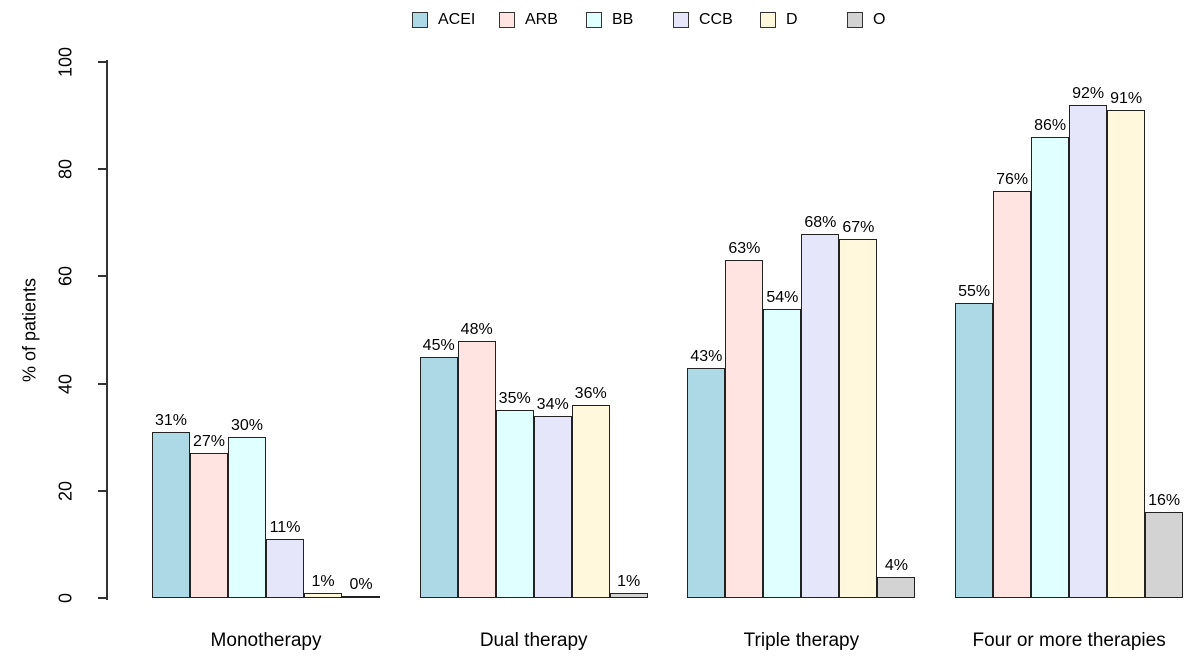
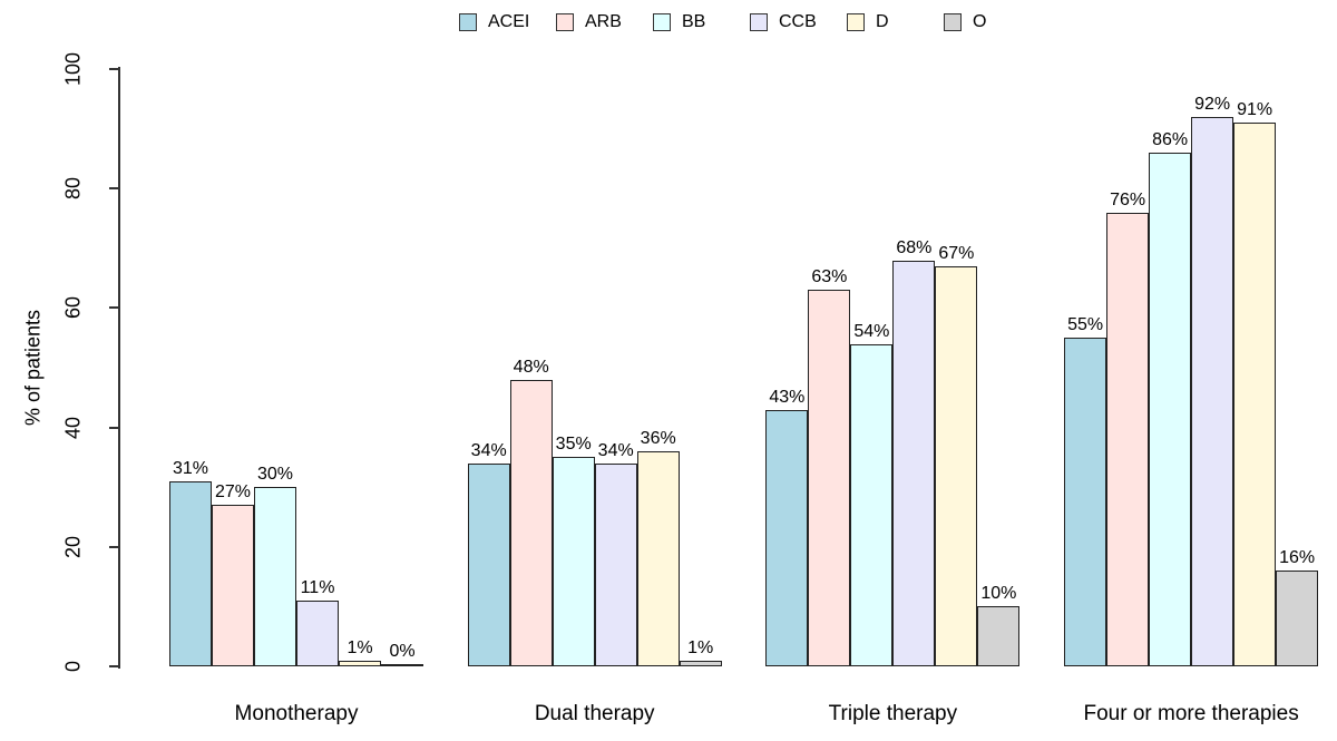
ACEI/Dual therapy: 45% -> 34%
O/Triple therapy: 4% -> 10%
